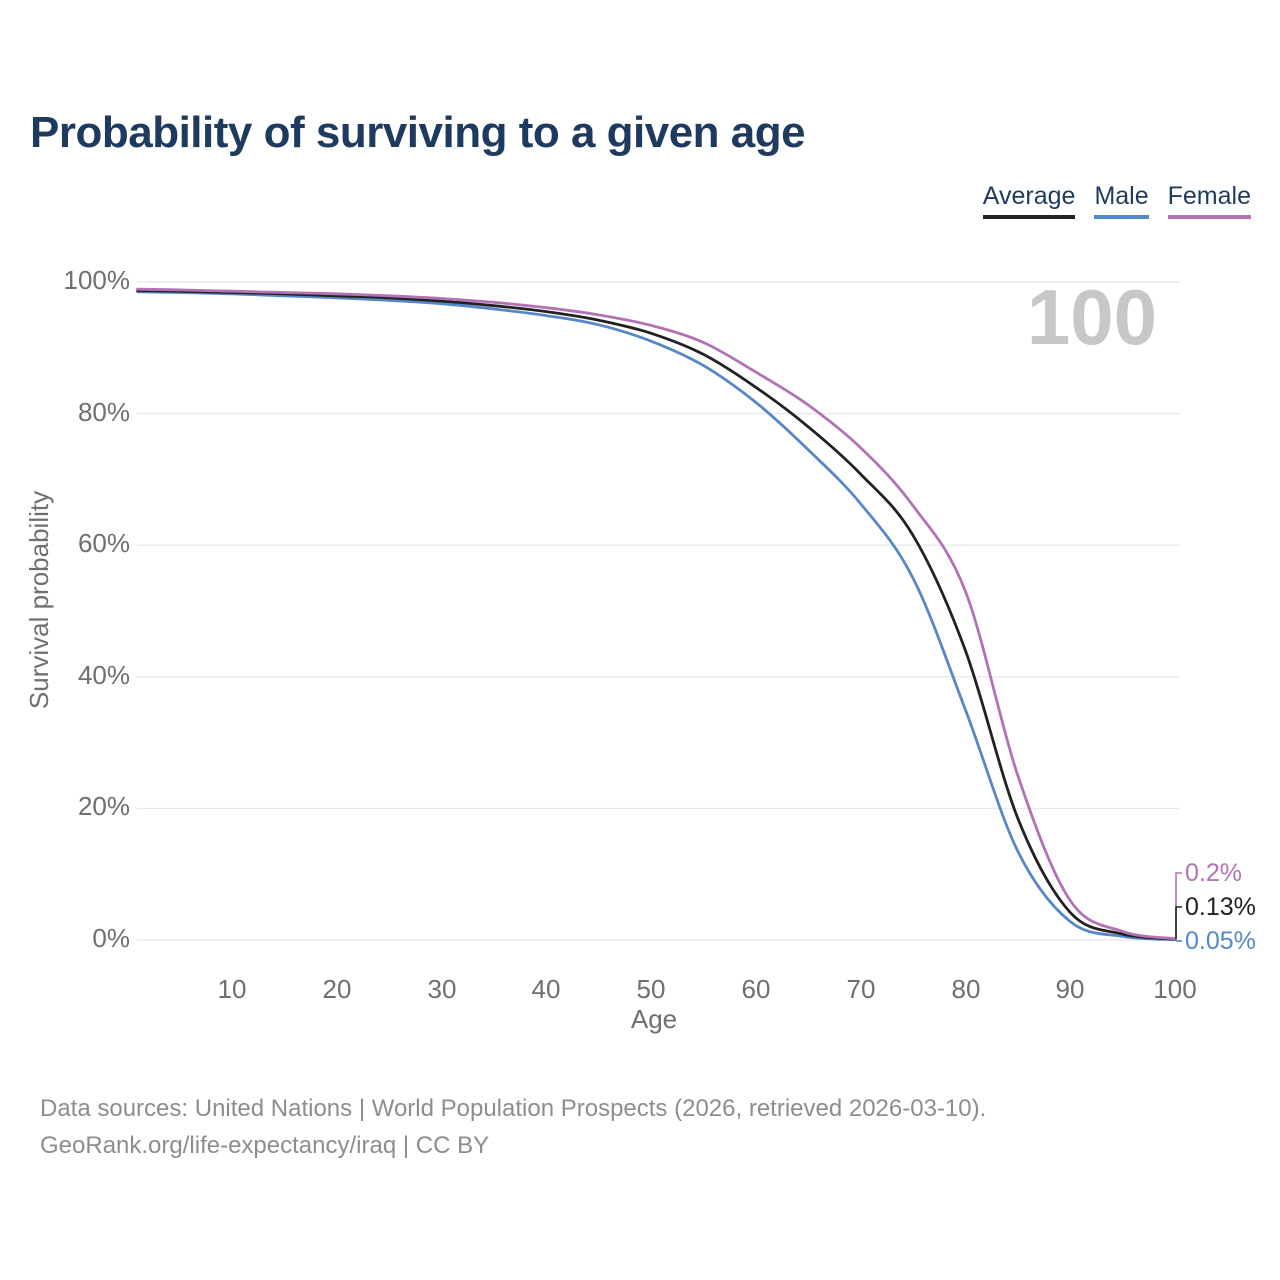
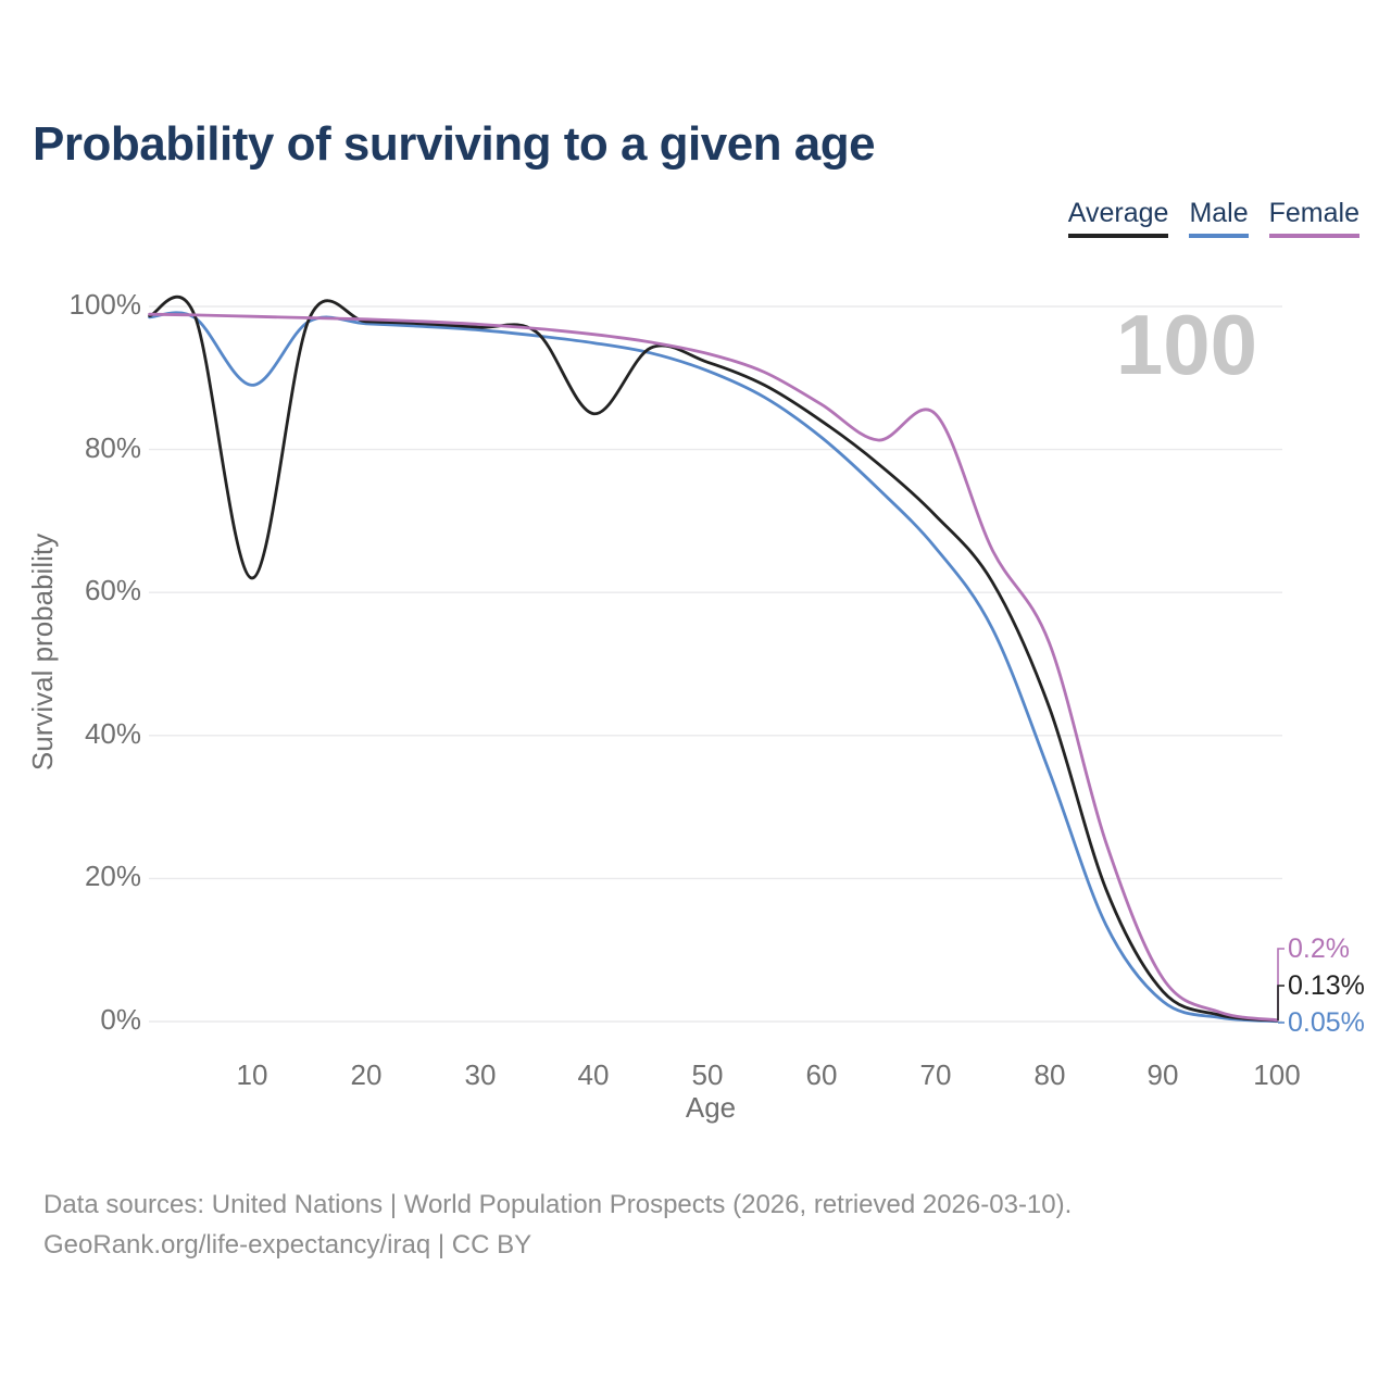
Average/10: 98% -> 62%
Male/10: 98% -> 89%
Average/40: 96% -> 85%
Female/70: 75% -> 85%
